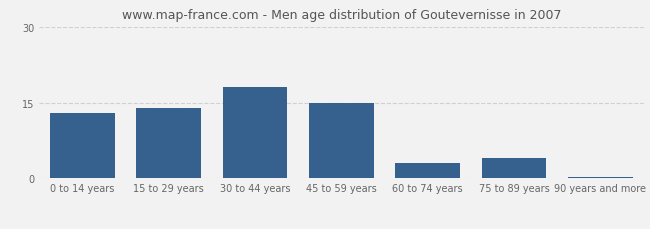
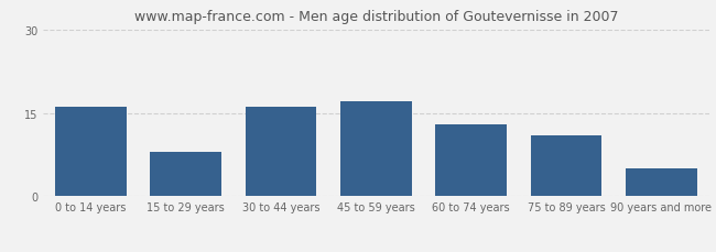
0 to 14 years: 13.0 -> 16.0
15 to 29 years: 14.0 -> 8.0
30 to 44 years: 18.0 -> 16.0
45 to 59 years: 15.0 -> 17.0
60 to 74 years: 3.0 -> 13.0
75 to 89 years: 4.0 -> 11.0
90 years and more: 0.2 -> 5.0
